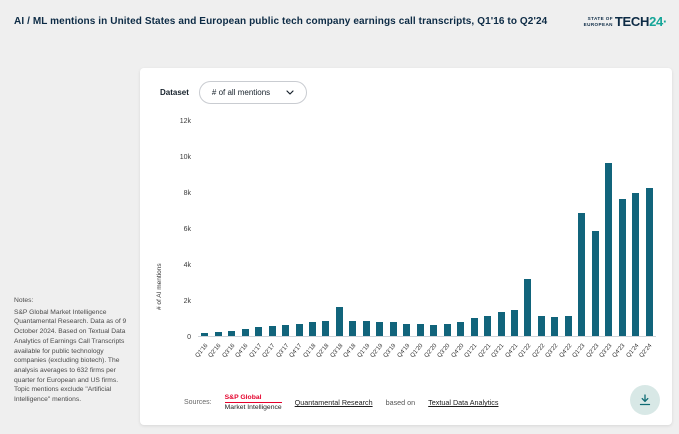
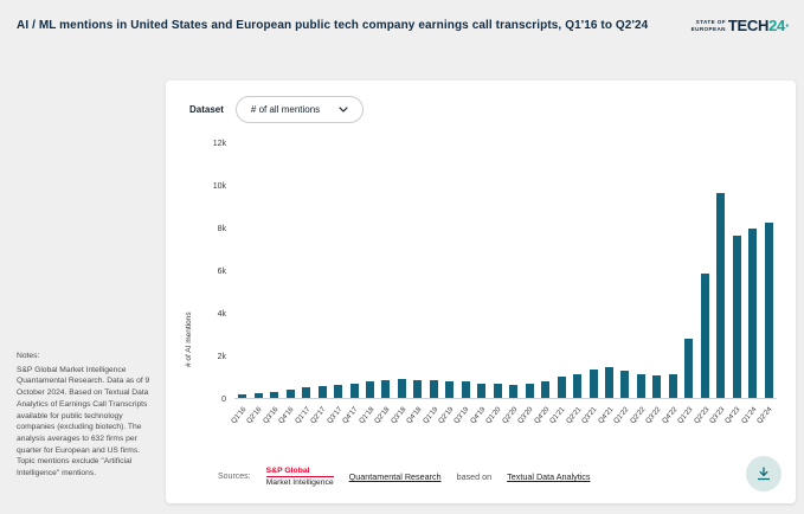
Q3'18: 1.6k -> 0.9k
Q1'22: 3.2k -> 1.3k
Q1'23: 6.9k -> 2.8k
